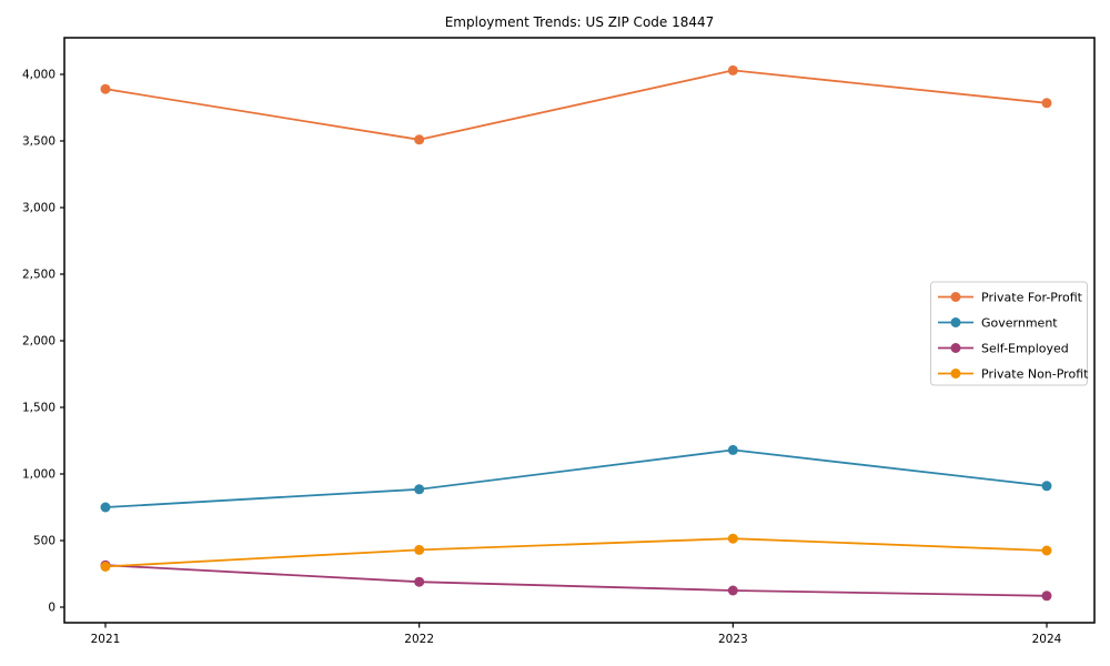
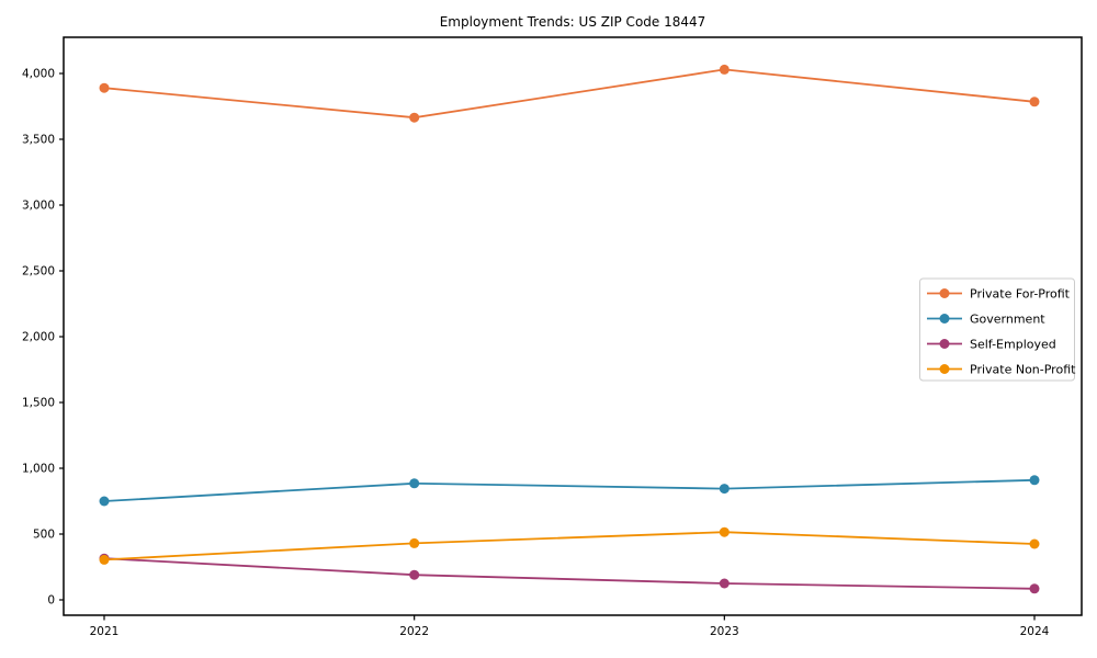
Private For-Profit/2022: 3510 -> 3660
Government/2023: 1180 -> 840
